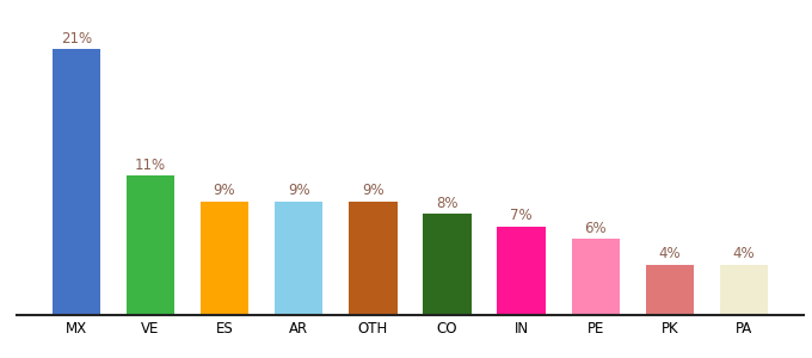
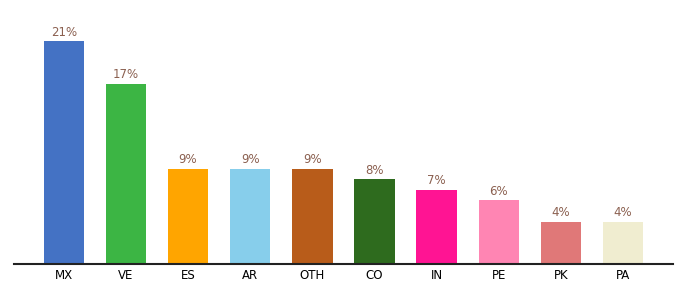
VE: 11% -> 17%
